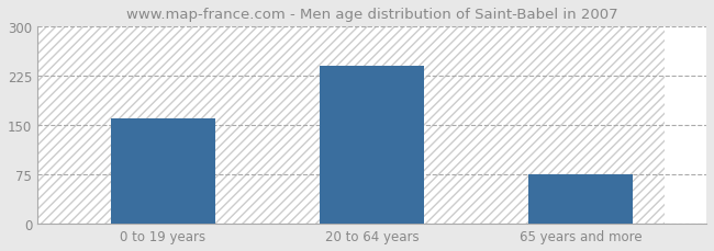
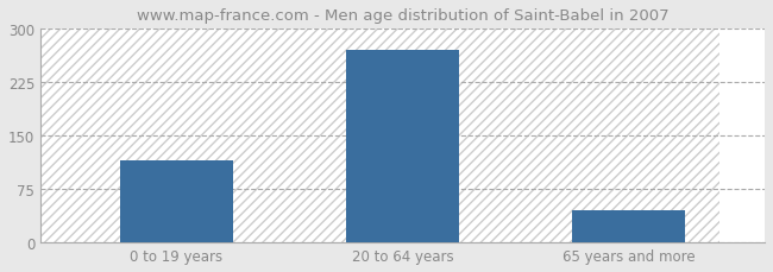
0 to 19 years: 160 -> 115
20 to 64 years: 240 -> 270
65 years and more: 76 -> 45
